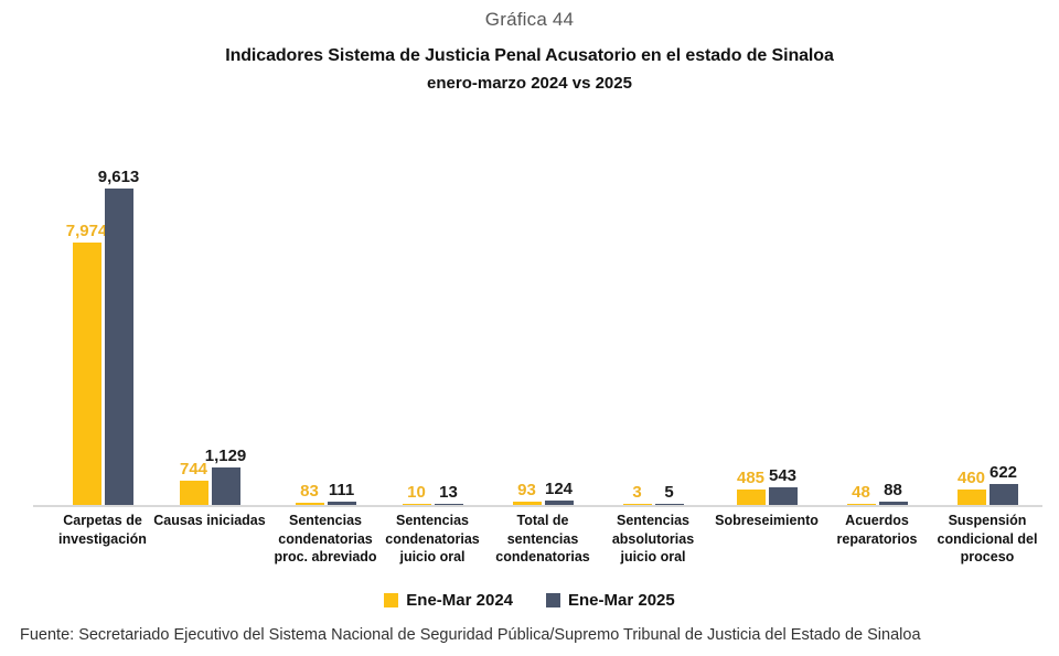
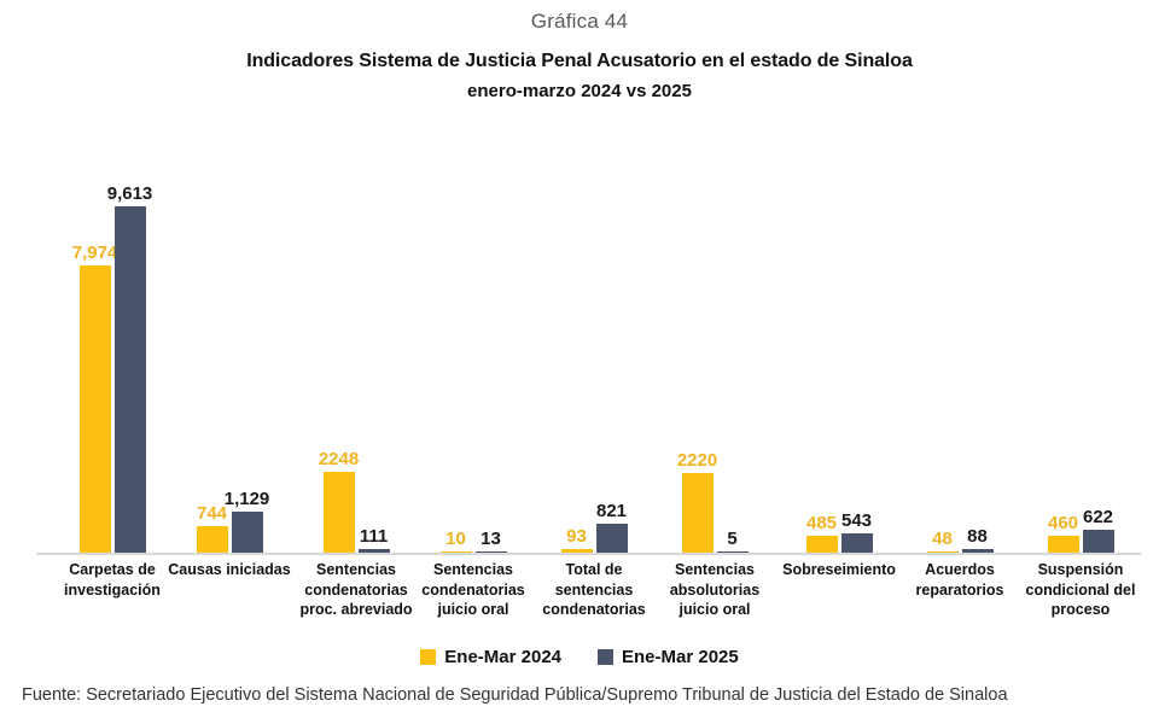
Ene-Mar 2024/Sentencias condenatorias proc. abreviado: 83 -> 2248
Ene-Mar 2025/Total de sentencias condenatorias: 124 -> 821
Ene-Mar 2024/Sentencias absolutorias juicio oral: 3 -> 2220
